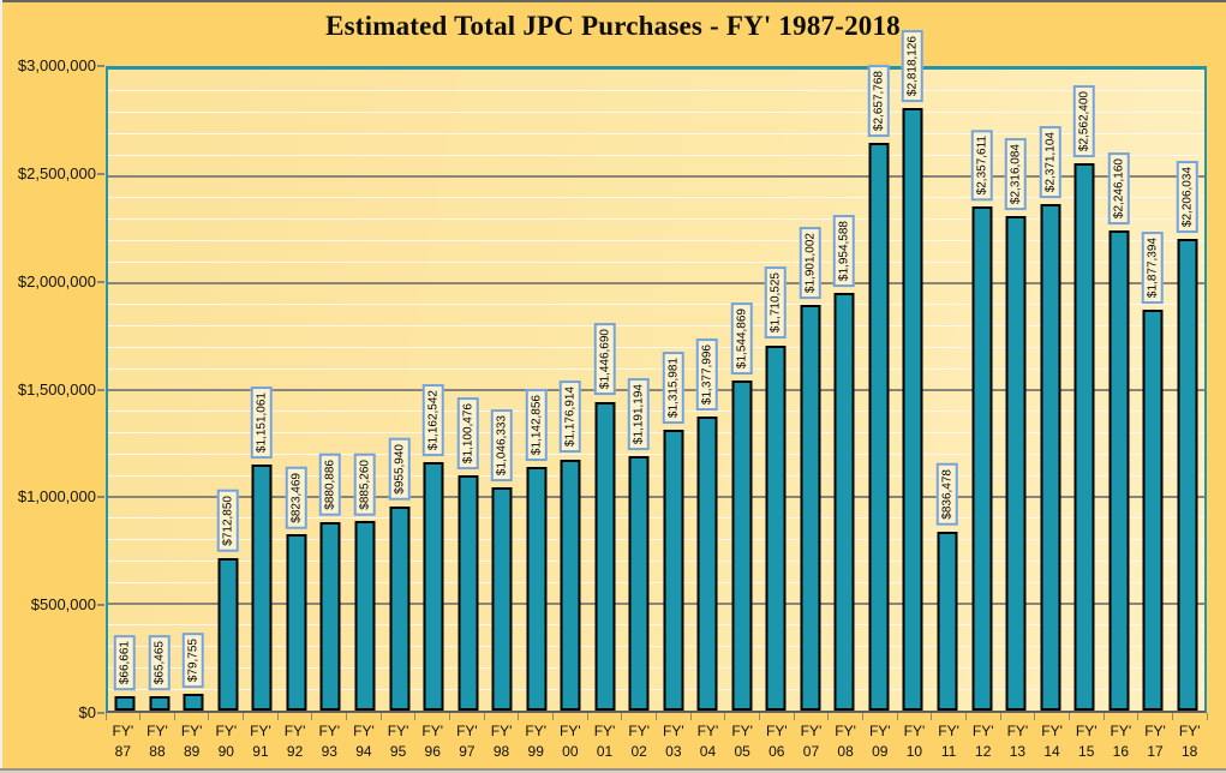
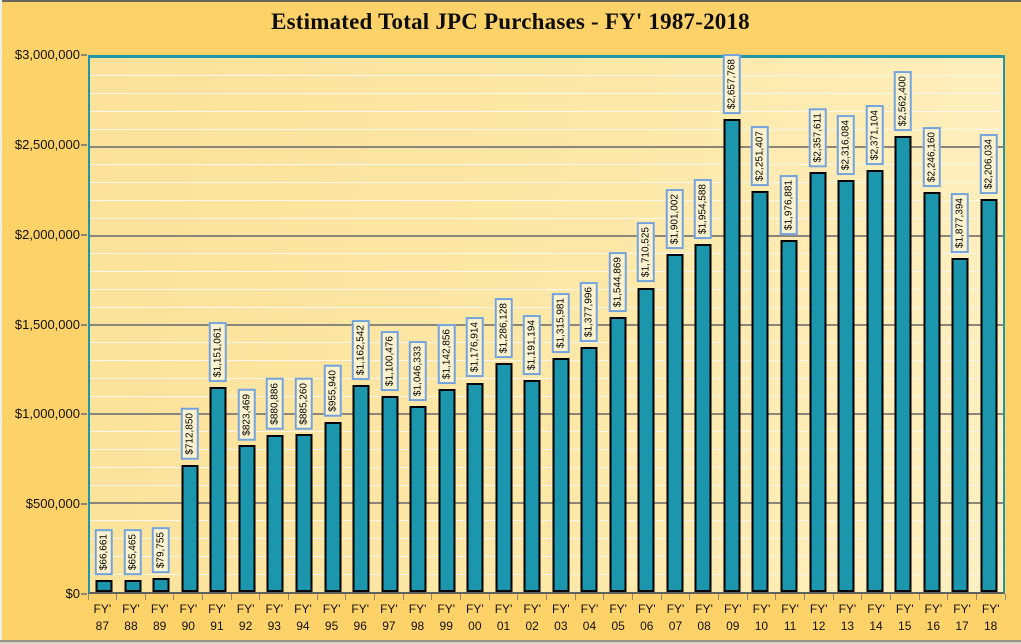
01: $1,446,690 -> $1,286,128
10: $2,818,126 -> $2,251,407
11: $836,478 -> $1,976,881
